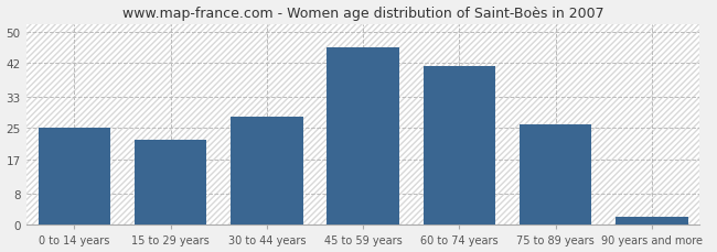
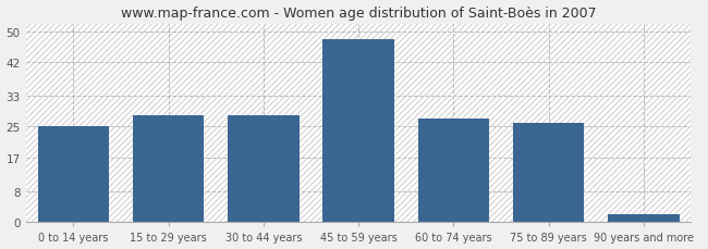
15 to 29 years: 22 -> 28
45 to 59 years: 46 -> 48
60 to 74 years: 41 -> 27
